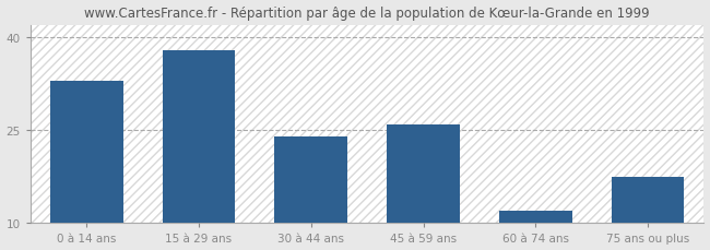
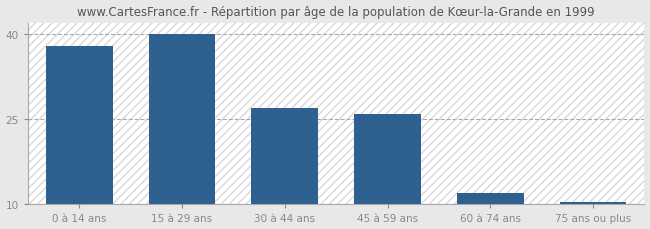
0 à 14 ans: 33.0 -> 38.0
15 à 29 ans: 38.0 -> 40.0
30 à 44 ans: 24.0 -> 27.0
75 ans ou plus: 17.4 -> 10.5
